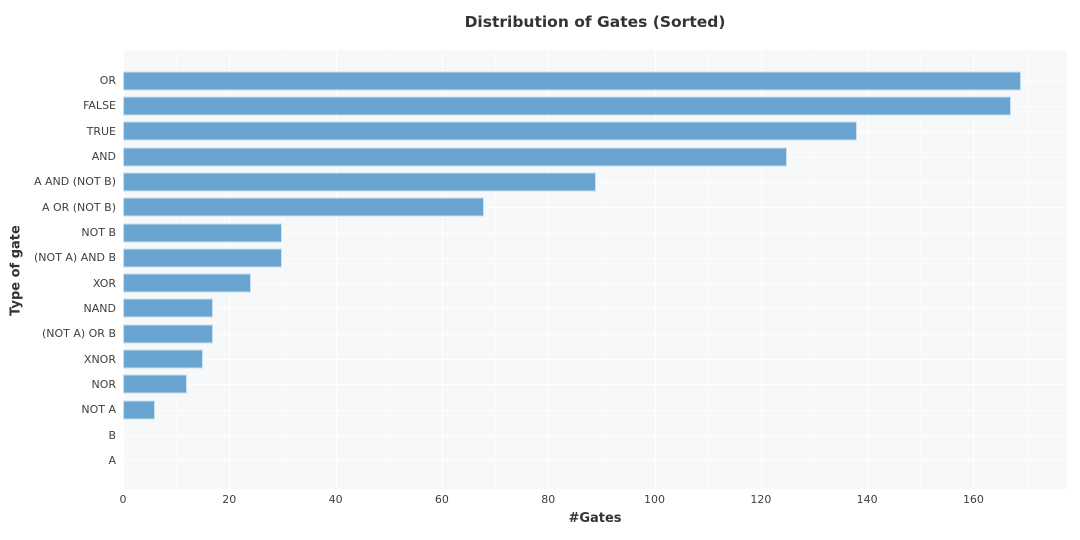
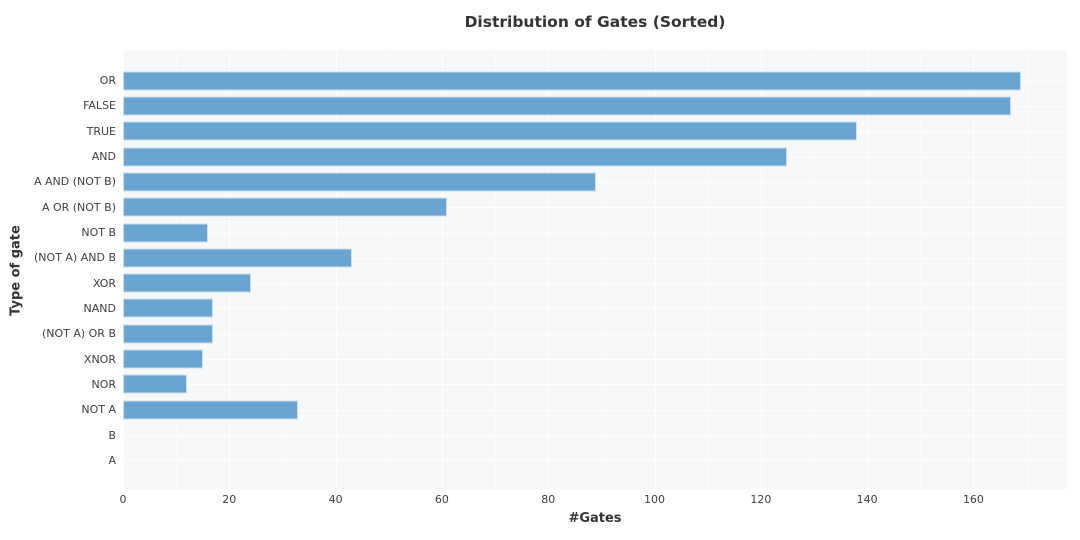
A OR (NOT B): 68 -> 61
NOT B: 30 -> 16
(NOT A) AND B: 30 -> 43
NOT A: 6 -> 33
